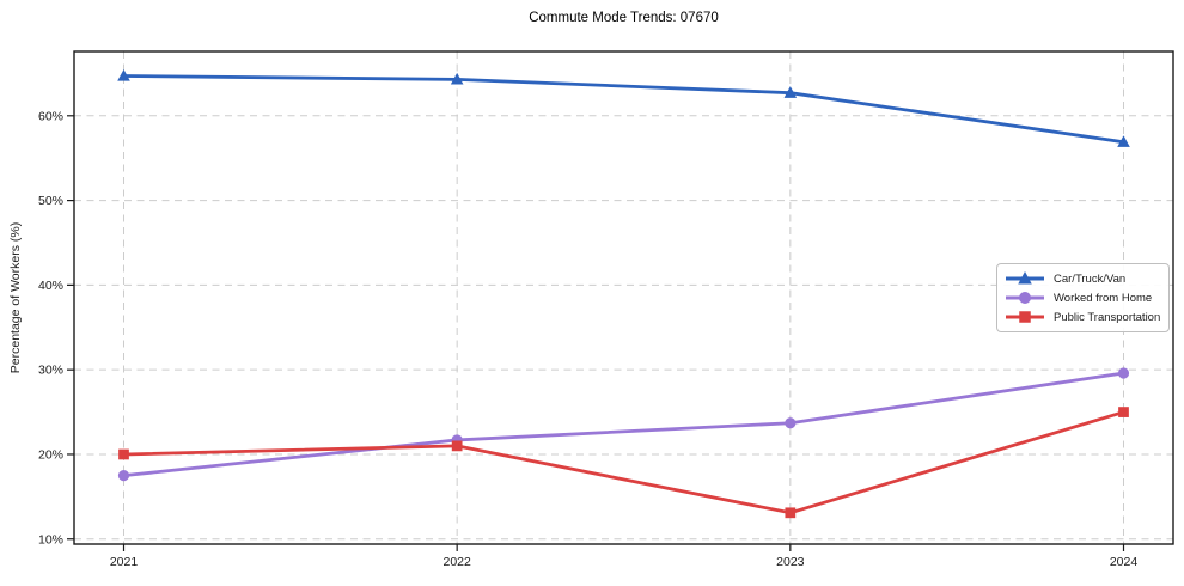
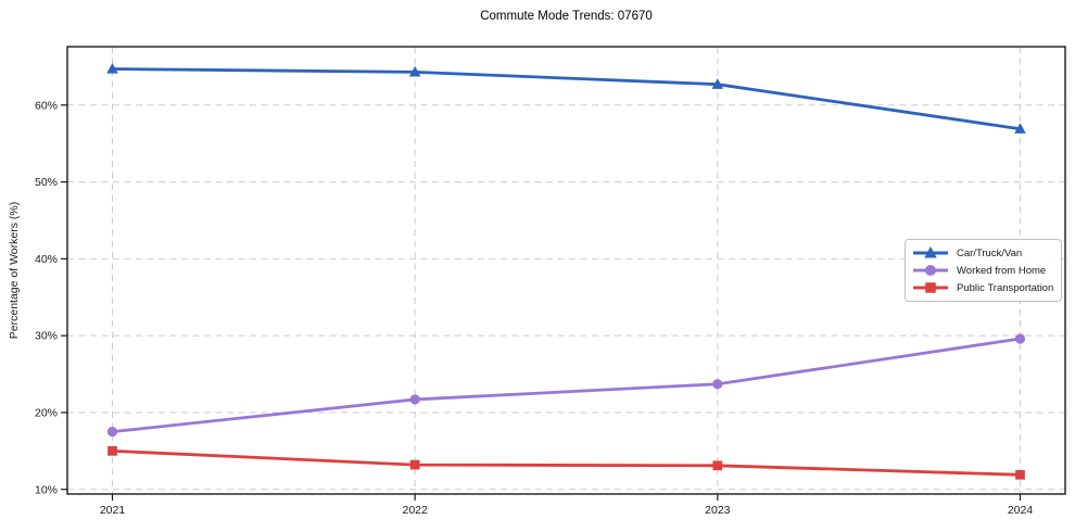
Public Transportation/2021: 20% -> 15%
Public Transportation/2022: 21% -> 13%
Public Transportation/2024: 25% -> 12%
